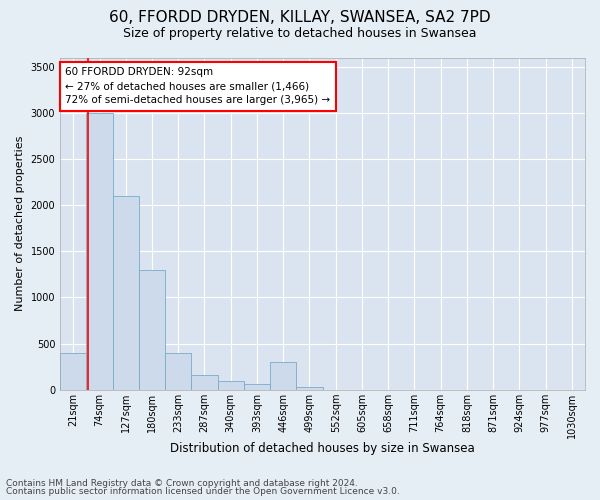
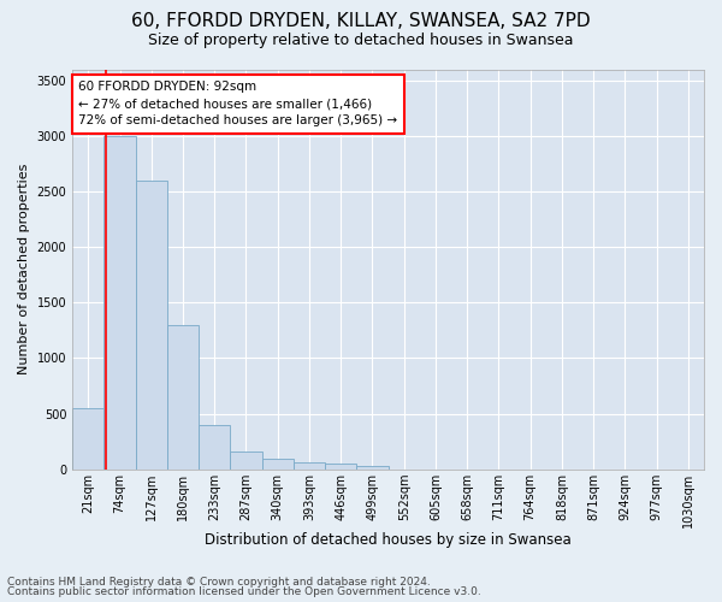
21sqm: 400 -> 550
127sqm: 2100 -> 2600
446sqm: 300 -> 50
